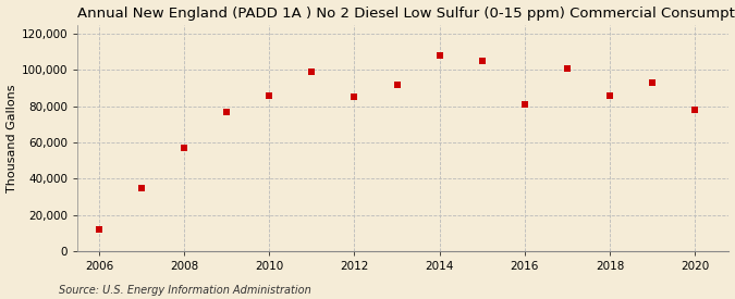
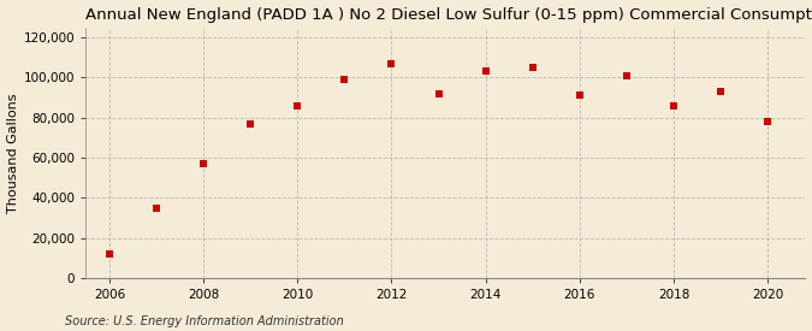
2012: 85,000 -> 107,000
2014: 108,000 -> 103,000
2016: 81,000 -> 91,000
